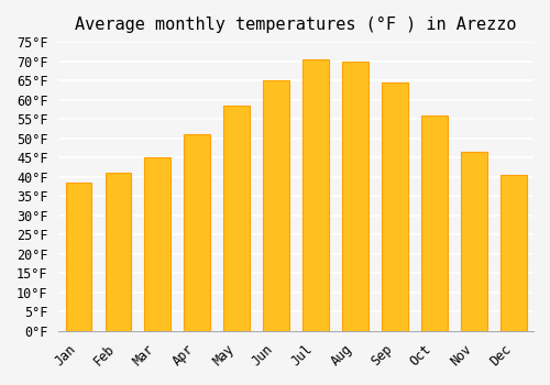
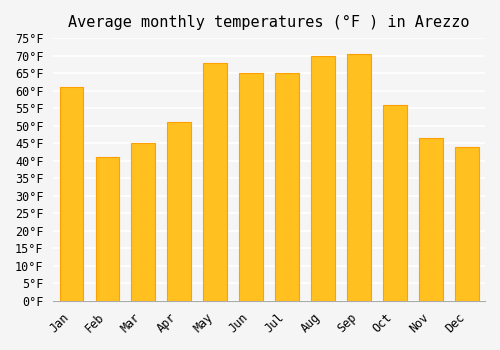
Jan: 38.5°F -> 61.0°F
May: 58.5°F -> 68.0°F
Jul: 70.5°F -> 65.0°F
Sep: 64.5°F -> 70.5°F
Dec: 40.5°F -> 44.0°F
